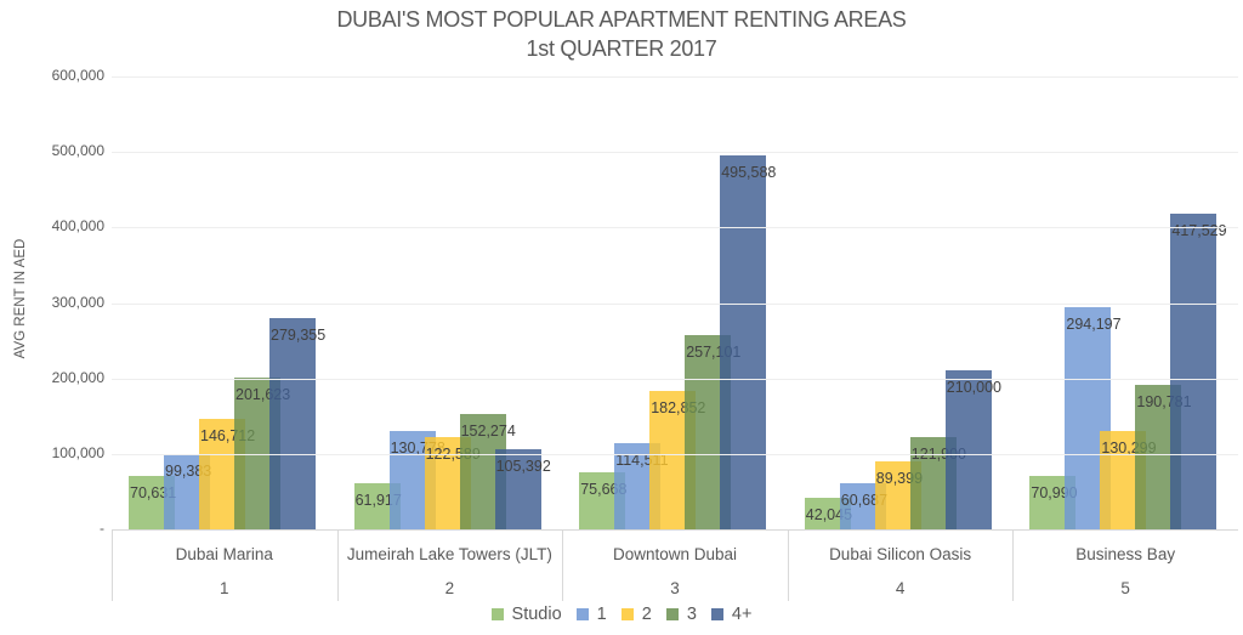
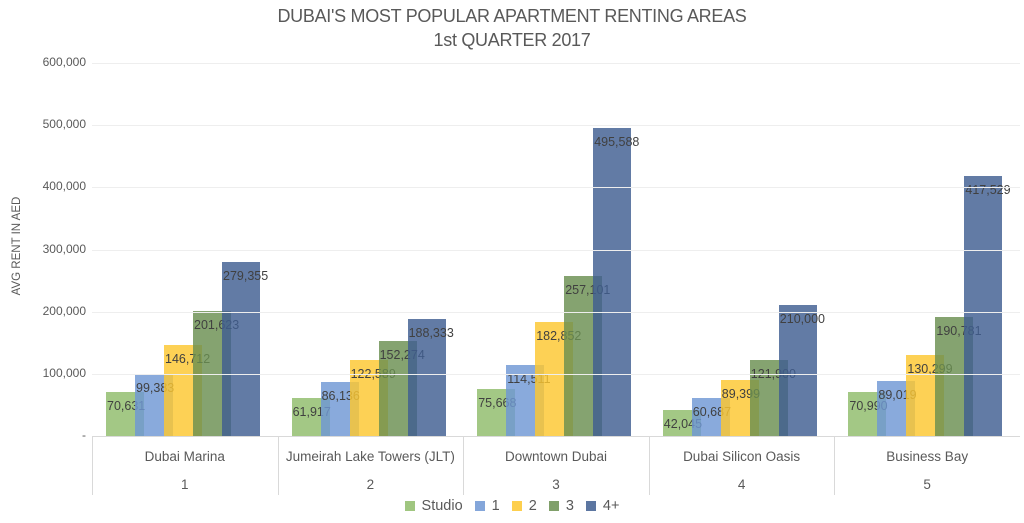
1/Jumeirah Lake Towers (JLT): 130,778 -> 86,136
4+/Jumeirah Lake Towers (JLT): 105,392 -> 188,333
1/Business Bay: 294,197 -> 89,019
